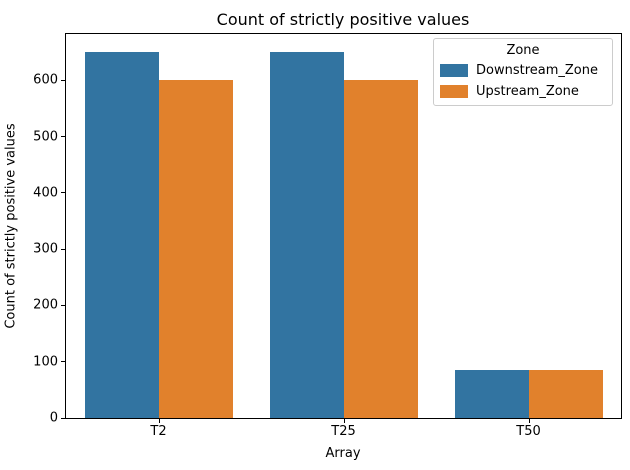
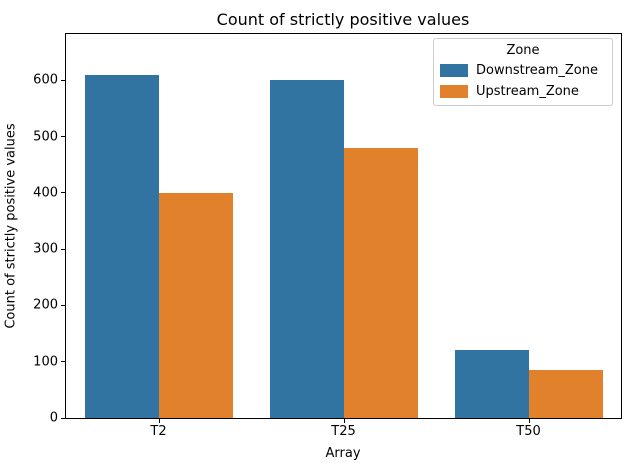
Downstream_Zone/T2: 650 -> 610
Upstream_Zone/T2: 600 -> 400
Downstream_Zone/T25: 650 -> 600
Upstream_Zone/T25: 600 -> 480
Downstream_Zone/T50: 80 -> 120
